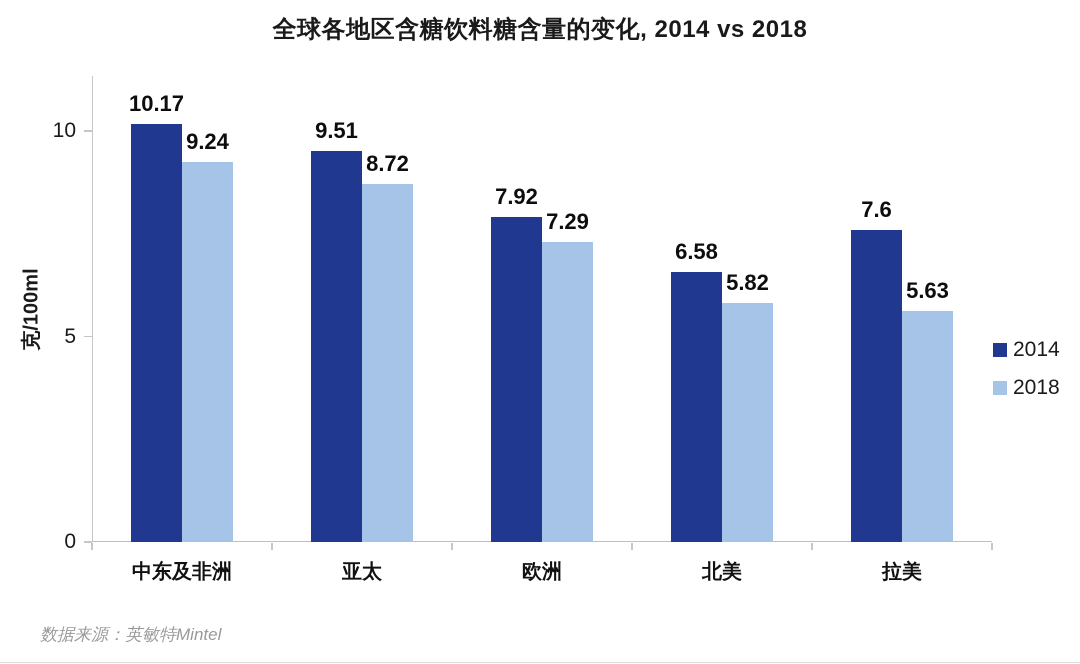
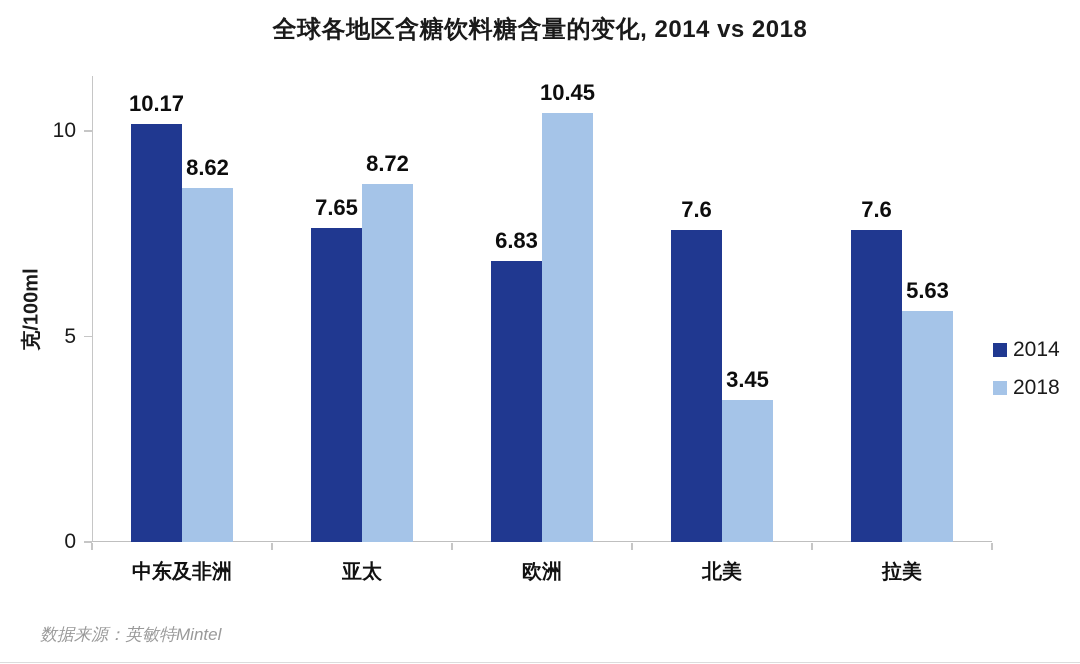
2018/中东及非洲: 9.24 -> 8.62
2014/亚太: 9.51 -> 7.65
2014/欧洲: 7.92 -> 6.83
2018/欧洲: 7.29 -> 10.45
2014/北美: 6.58 -> 7.6
2018/北美: 5.82 -> 3.45
